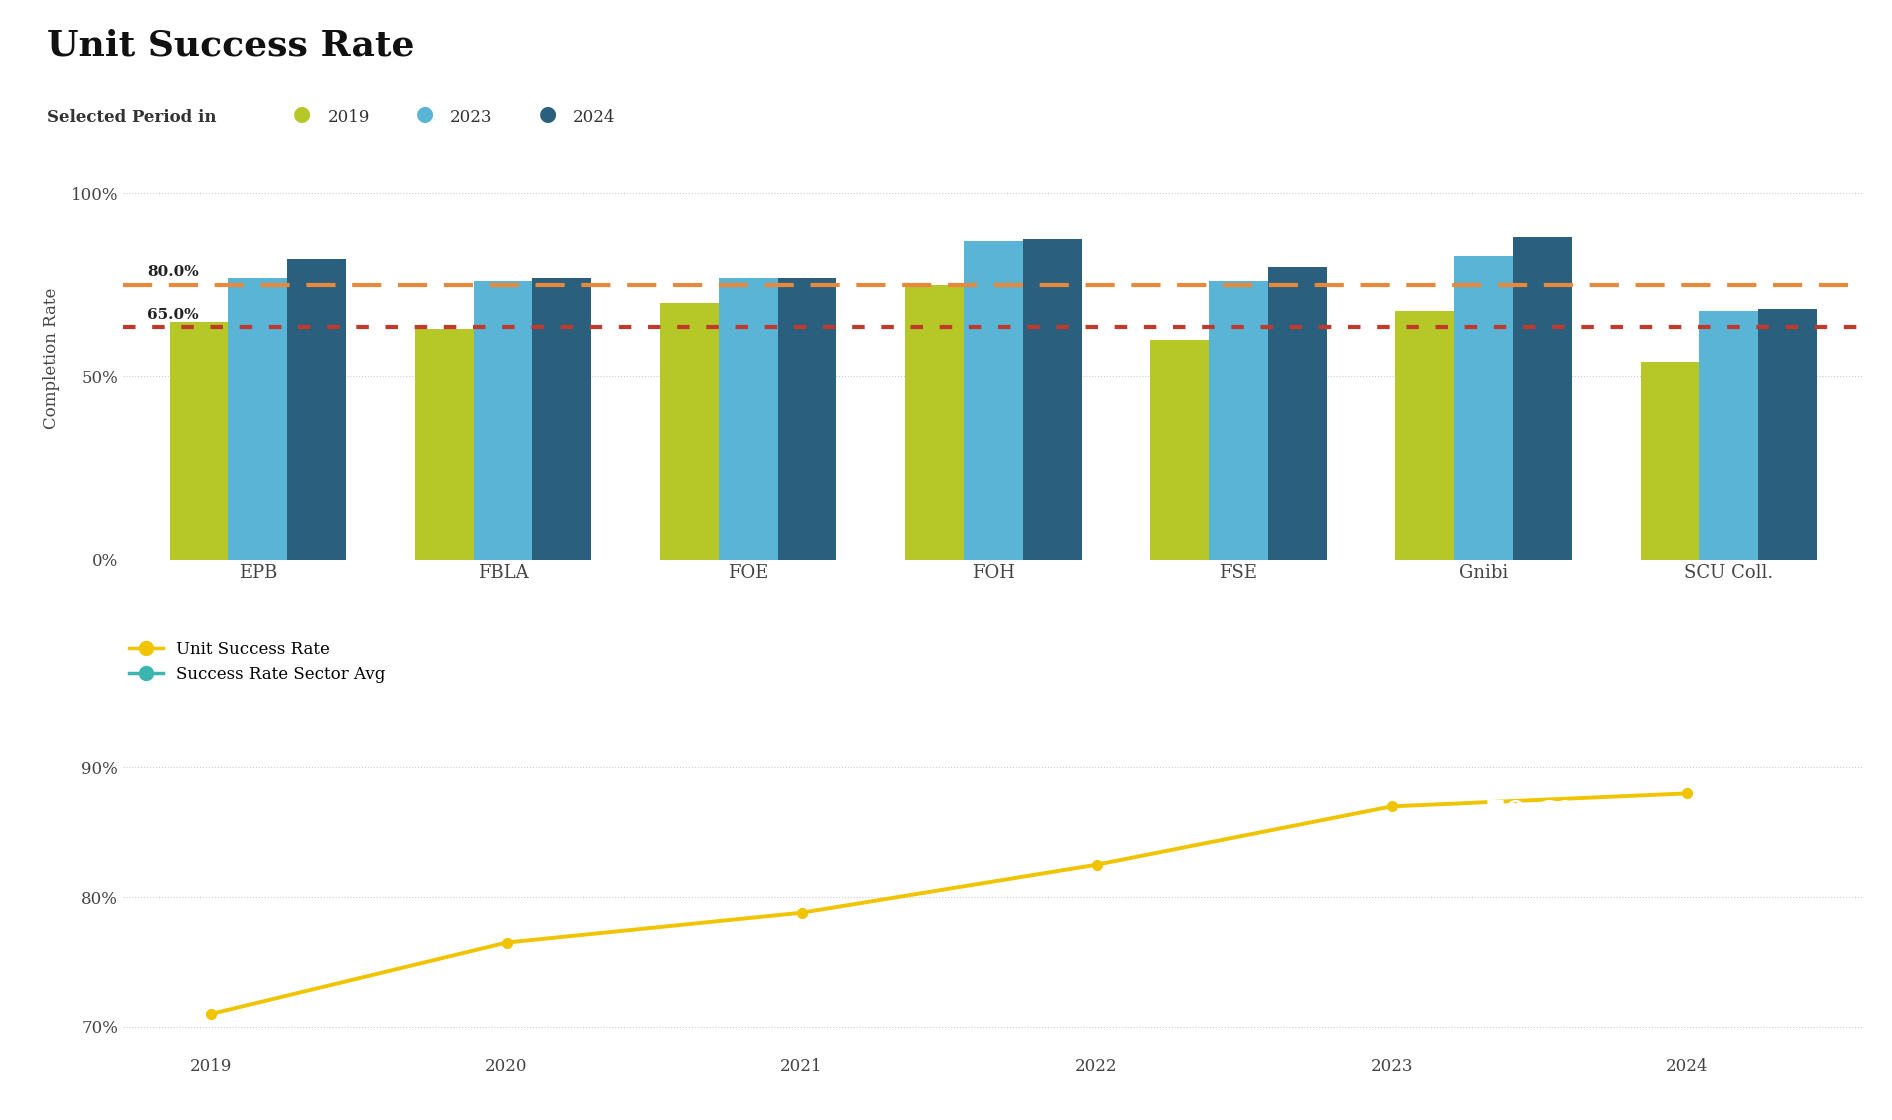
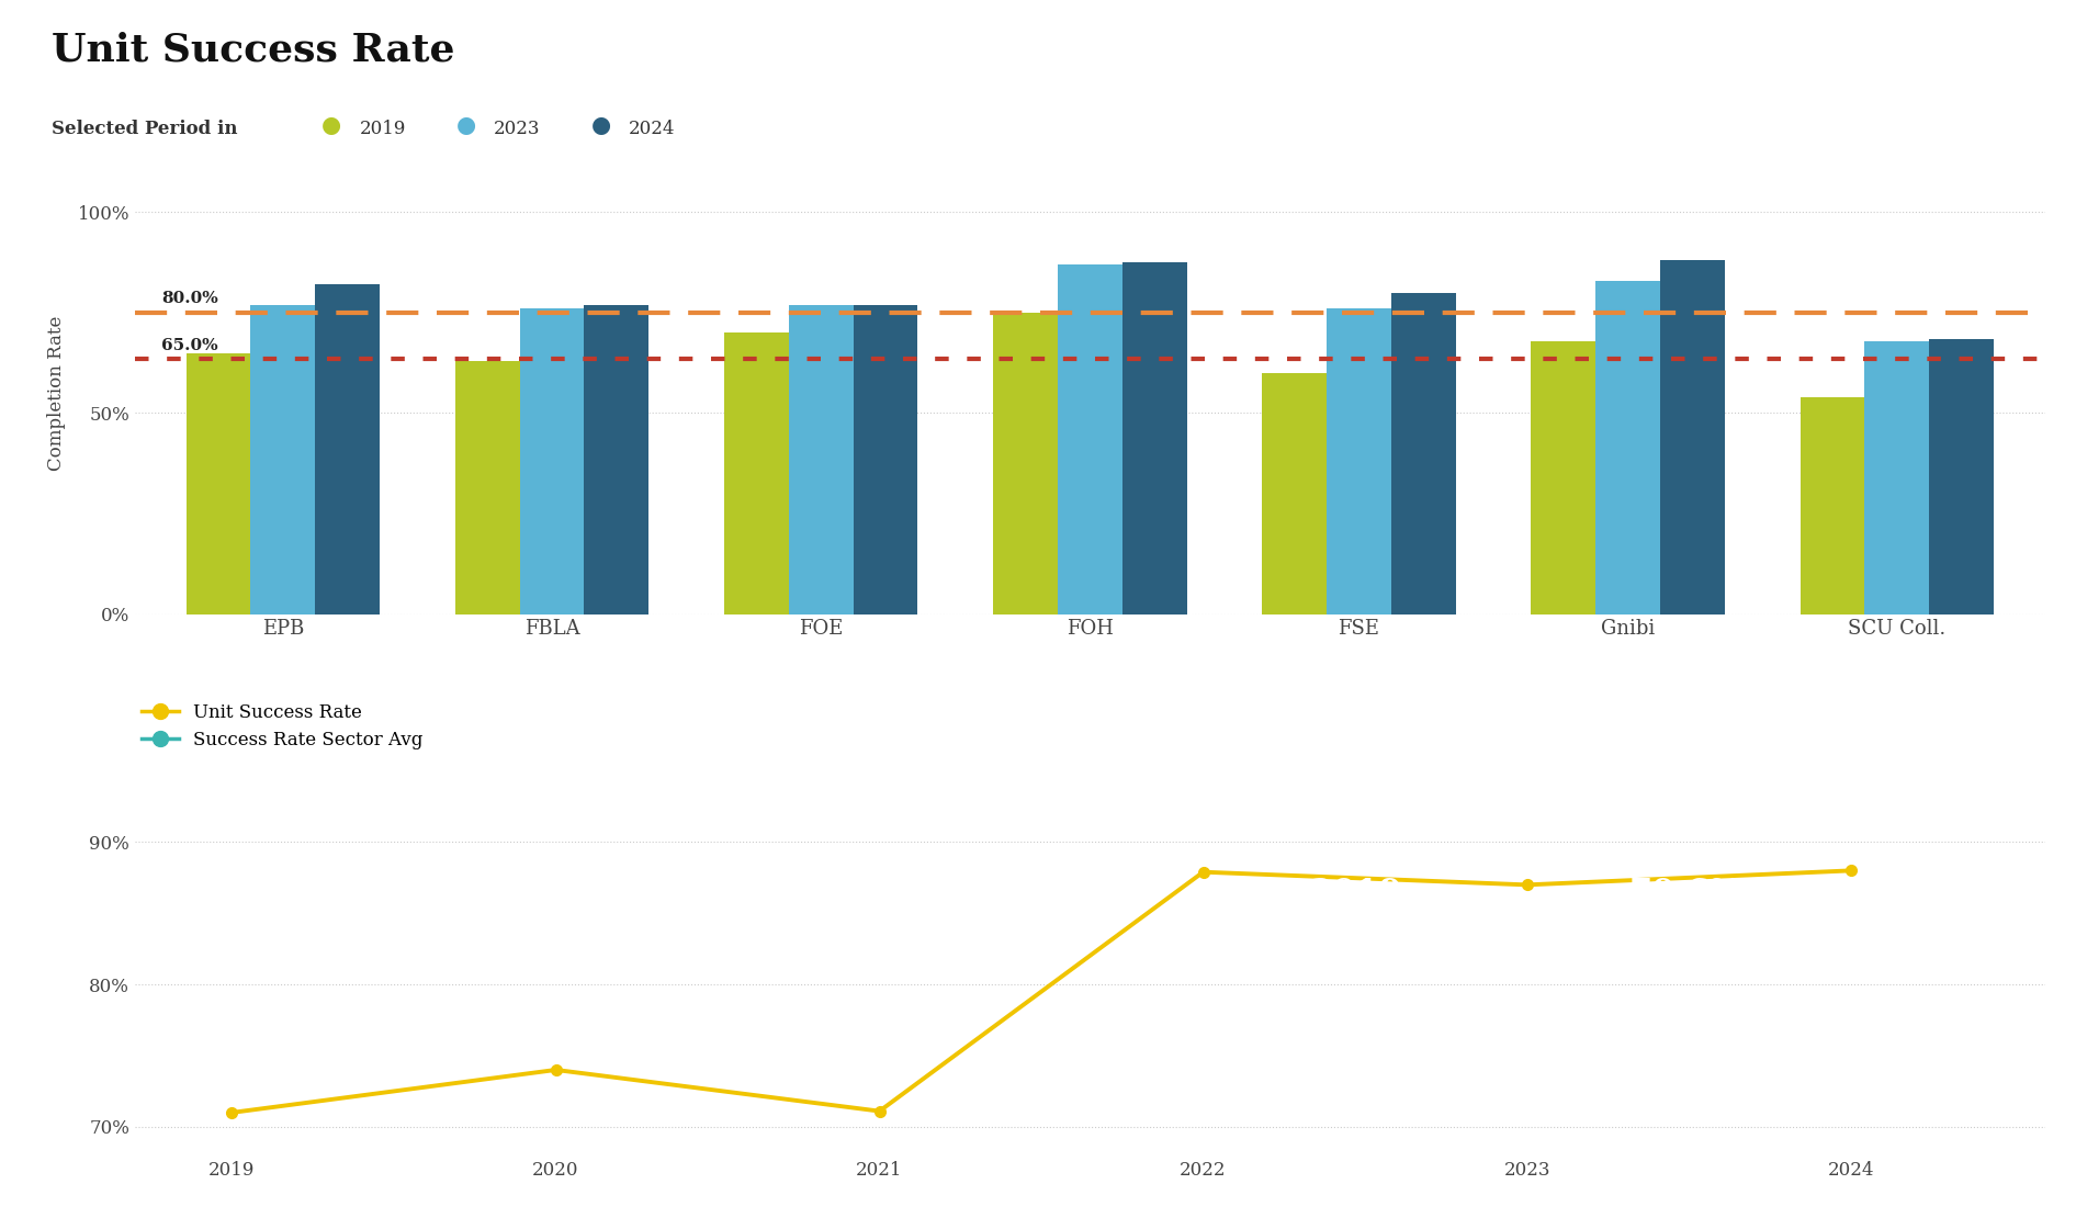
2020: 76.5% -> 74.0%
2021: 78.8% -> 71.1%
2022: 82.5% -> 87.9%
